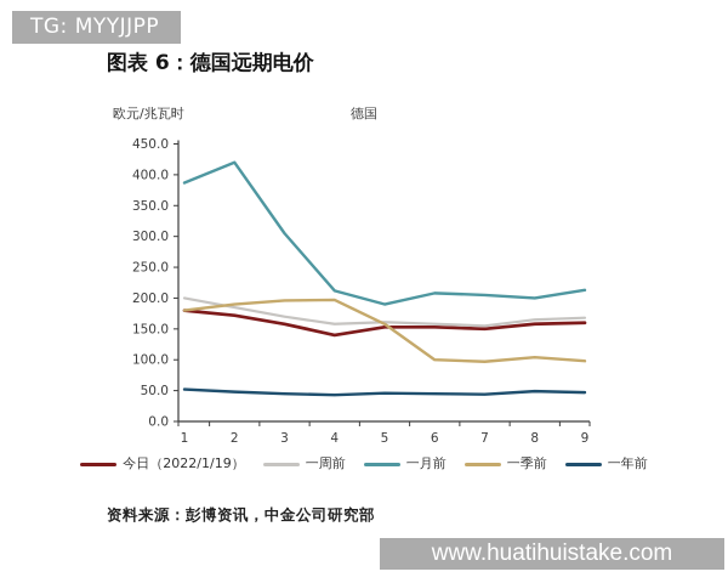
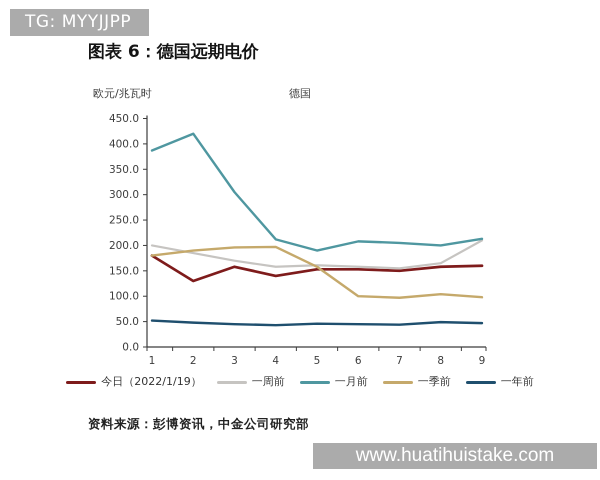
今日（2022/1/19）/2: 170 -> 130
一周前/9: 170 -> 210
